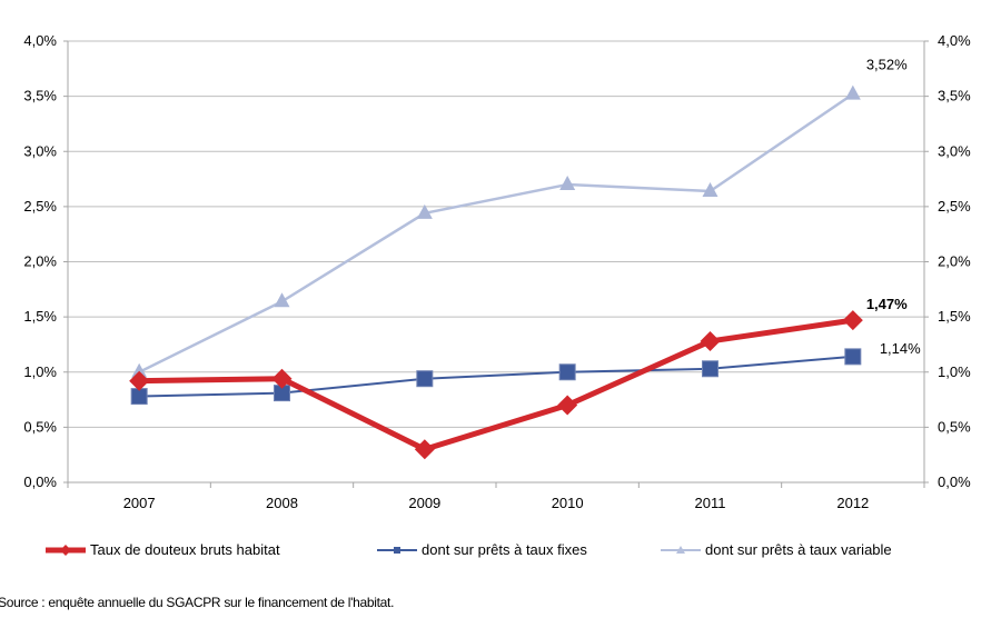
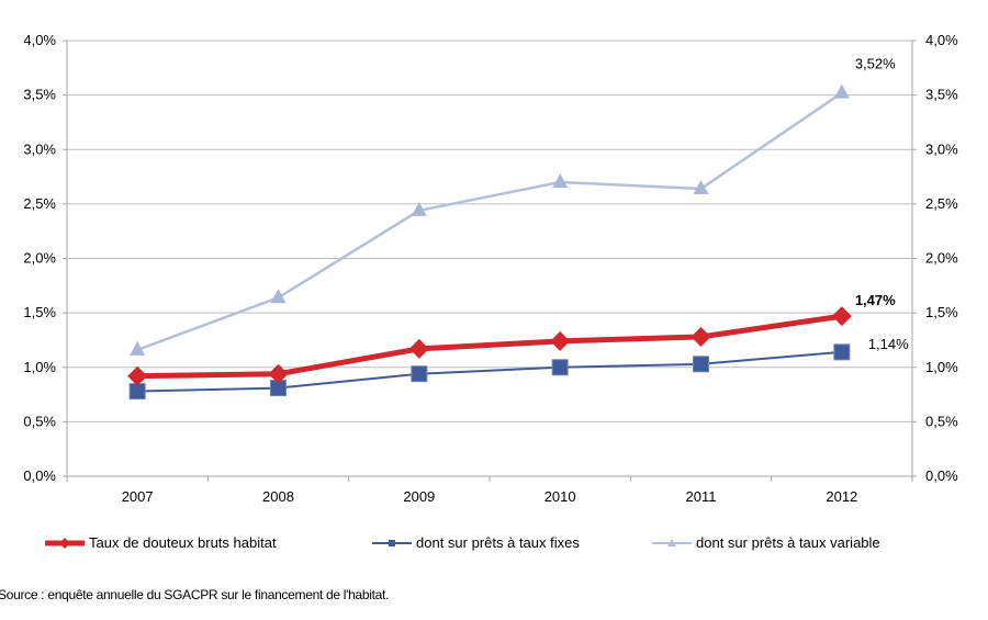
dont sur prêts à taux variable/2007: 1,0% -> 1,2%
Taux de douteux bruts habitat/2009: 0,3% -> 1,2%
Taux de douteux bruts habitat/2010: 0,7% -> 1,2%
